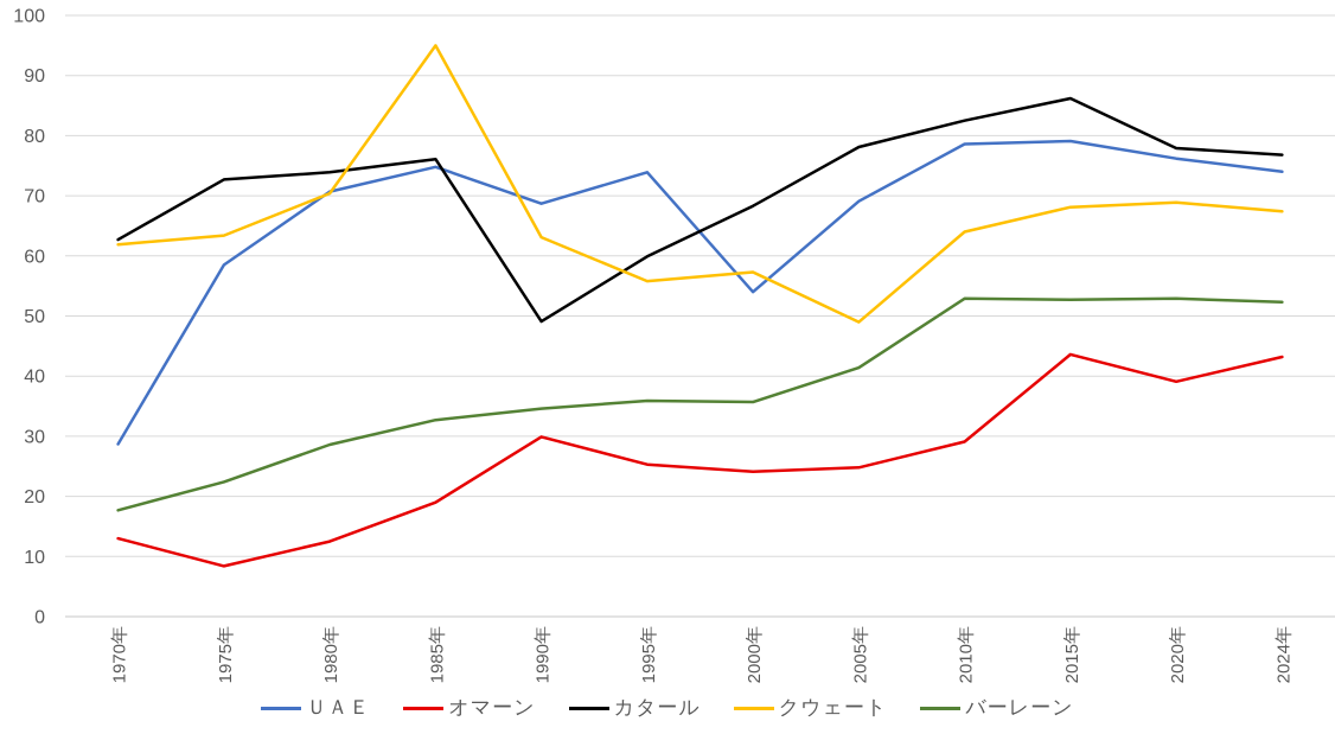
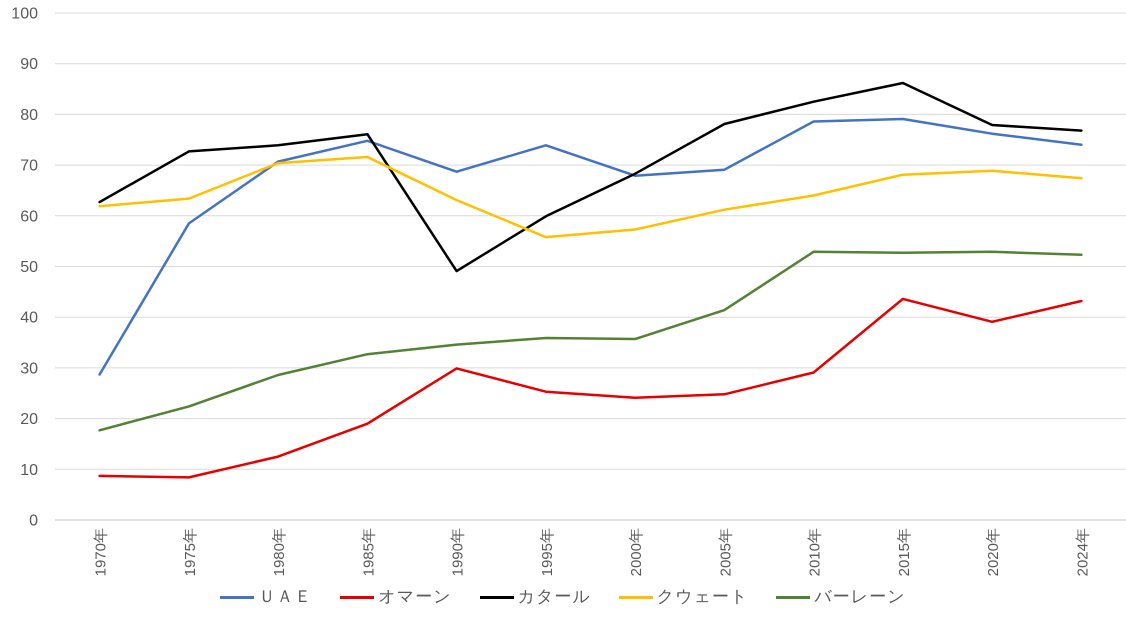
オマーン/1970年: 13 -> 9
クウェート/1985年: 95 -> 72
ＵＡＥ/2000年: 54 -> 68
クウェート/2005年: 49 -> 61
